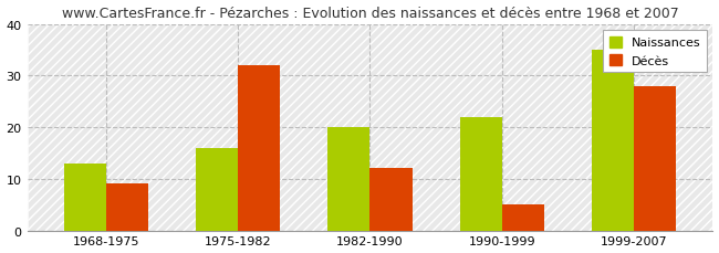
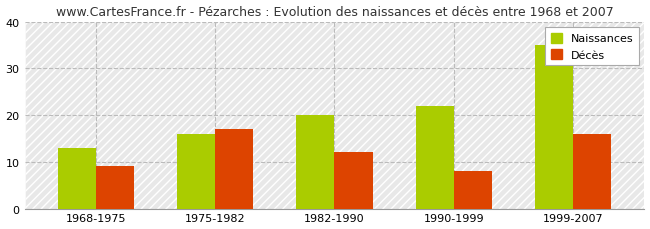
Décès/1975-1982: 32 -> 17
Décès/1990-1999: 5 -> 8
Décès/1999-2007: 28 -> 16
